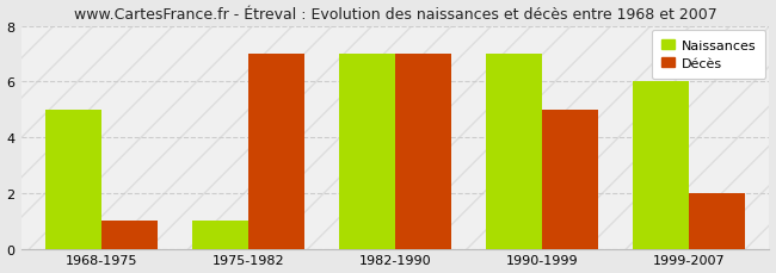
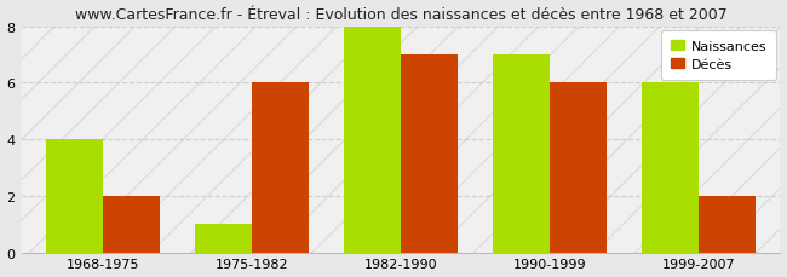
Naissances/1968-1975: 5 -> 4
Décès/1968-1975: 1 -> 2
Décès/1975-1982: 7 -> 6
Naissances/1982-1990: 7 -> 8
Décès/1990-1999: 5 -> 6
